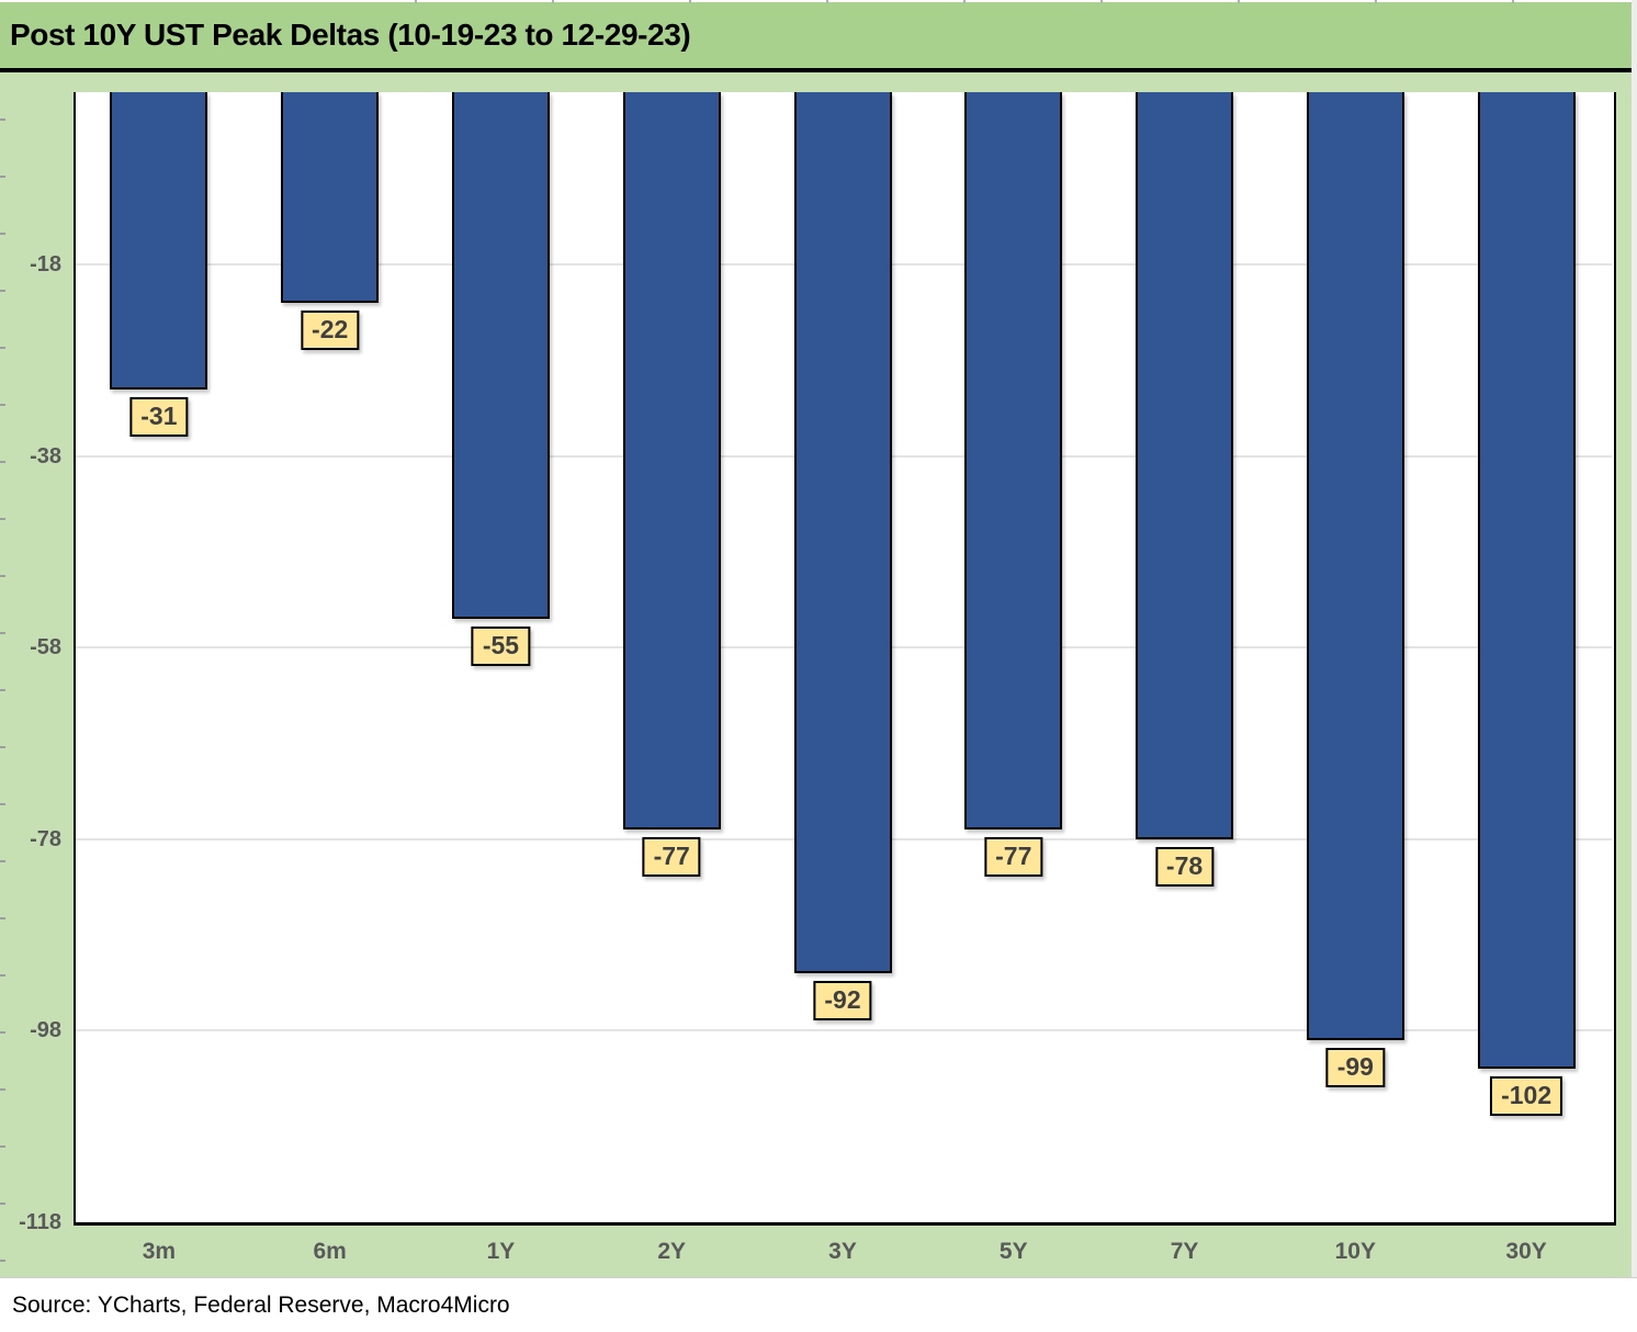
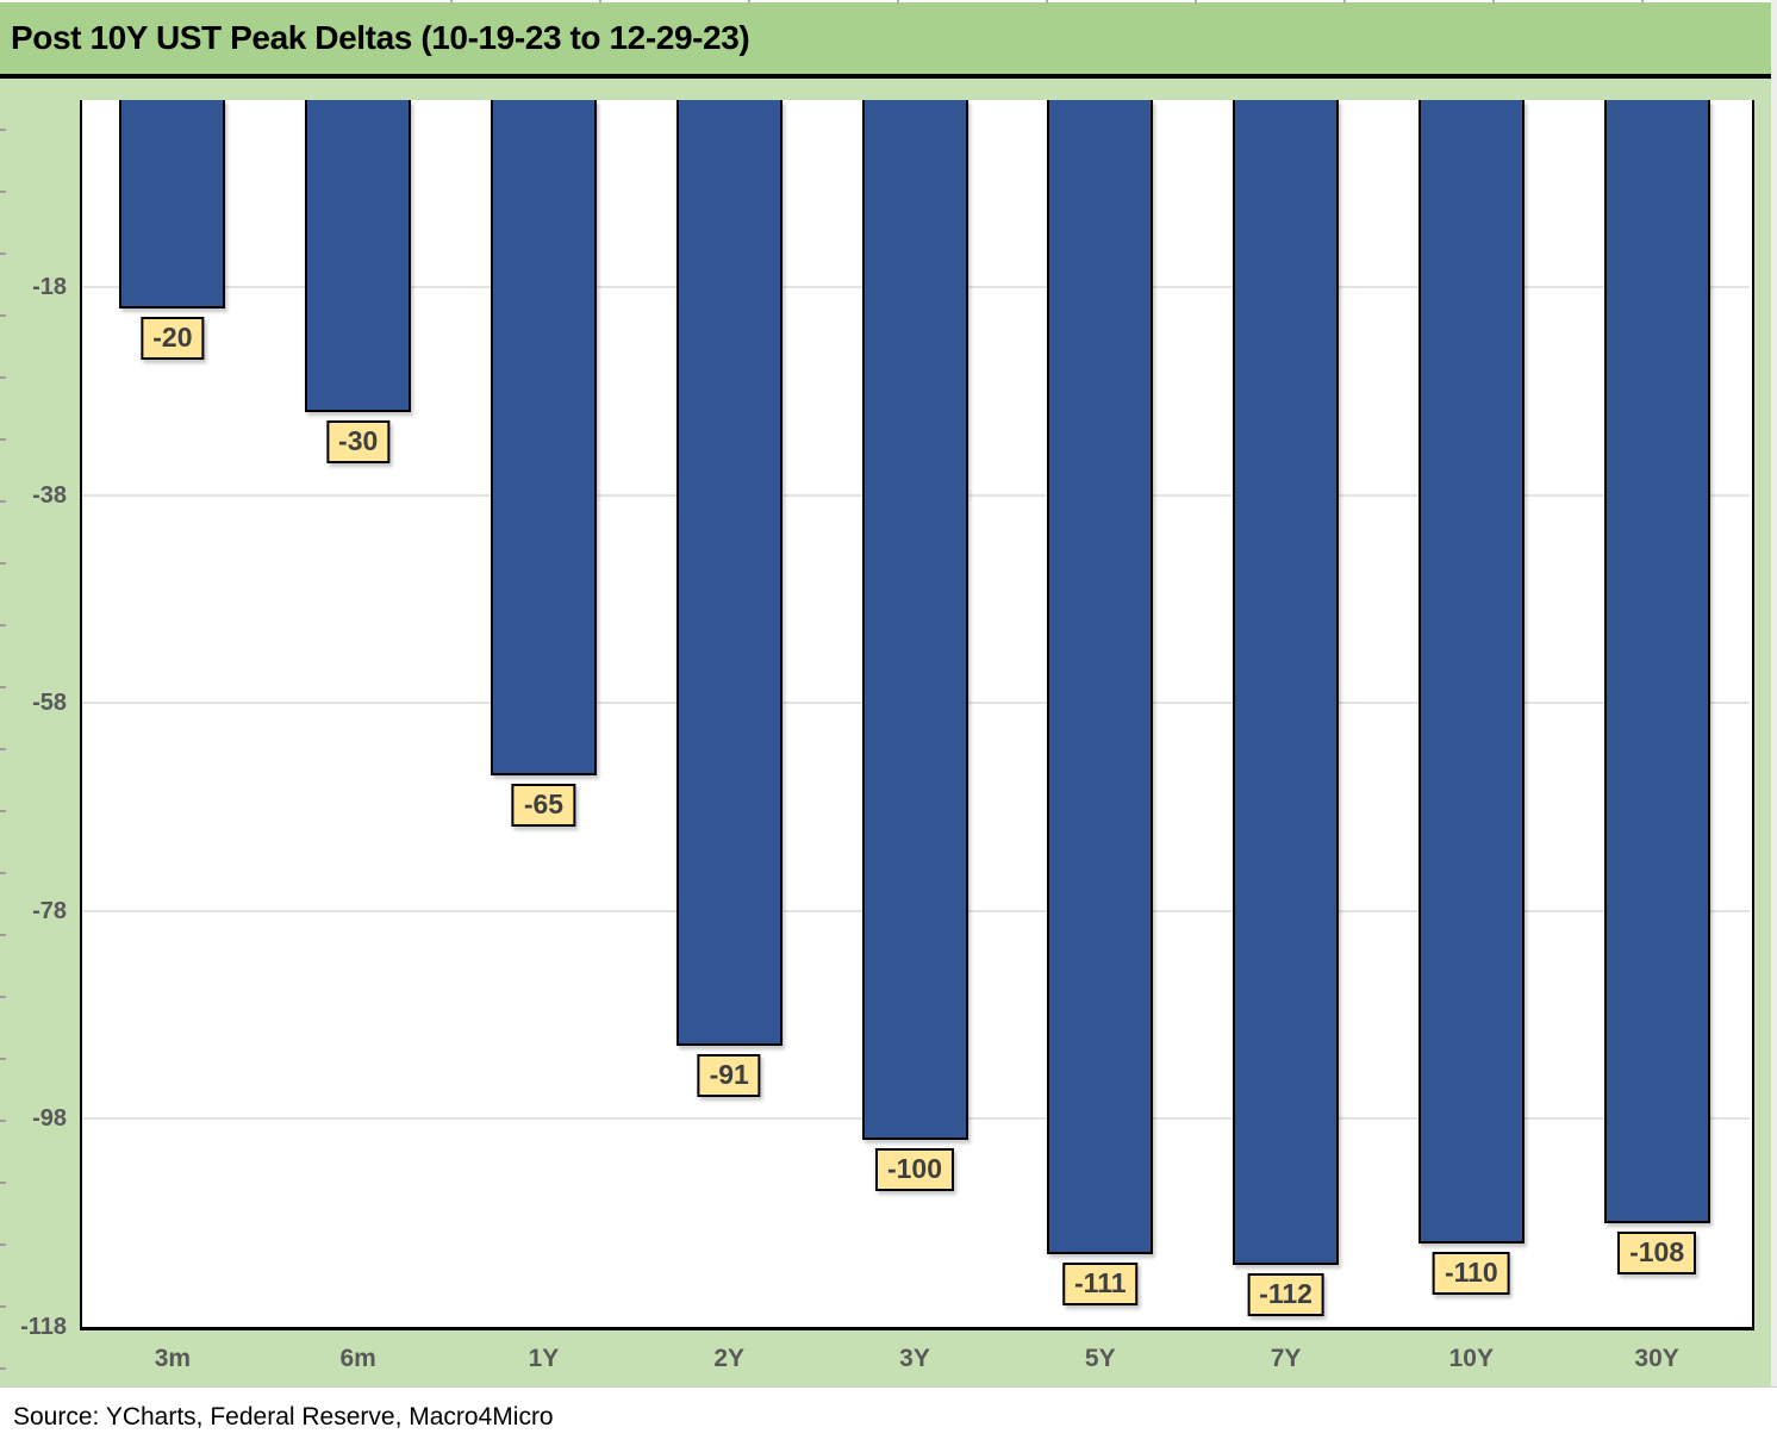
3m: -31 -> -20
6m: -22 -> -30
1Y: -55 -> -65
2Y: -77 -> -91
3Y: -92 -> -100
5Y: -77 -> -111
7Y: -78 -> -112
10Y: -99 -> -110
30Y: -102 -> -108
